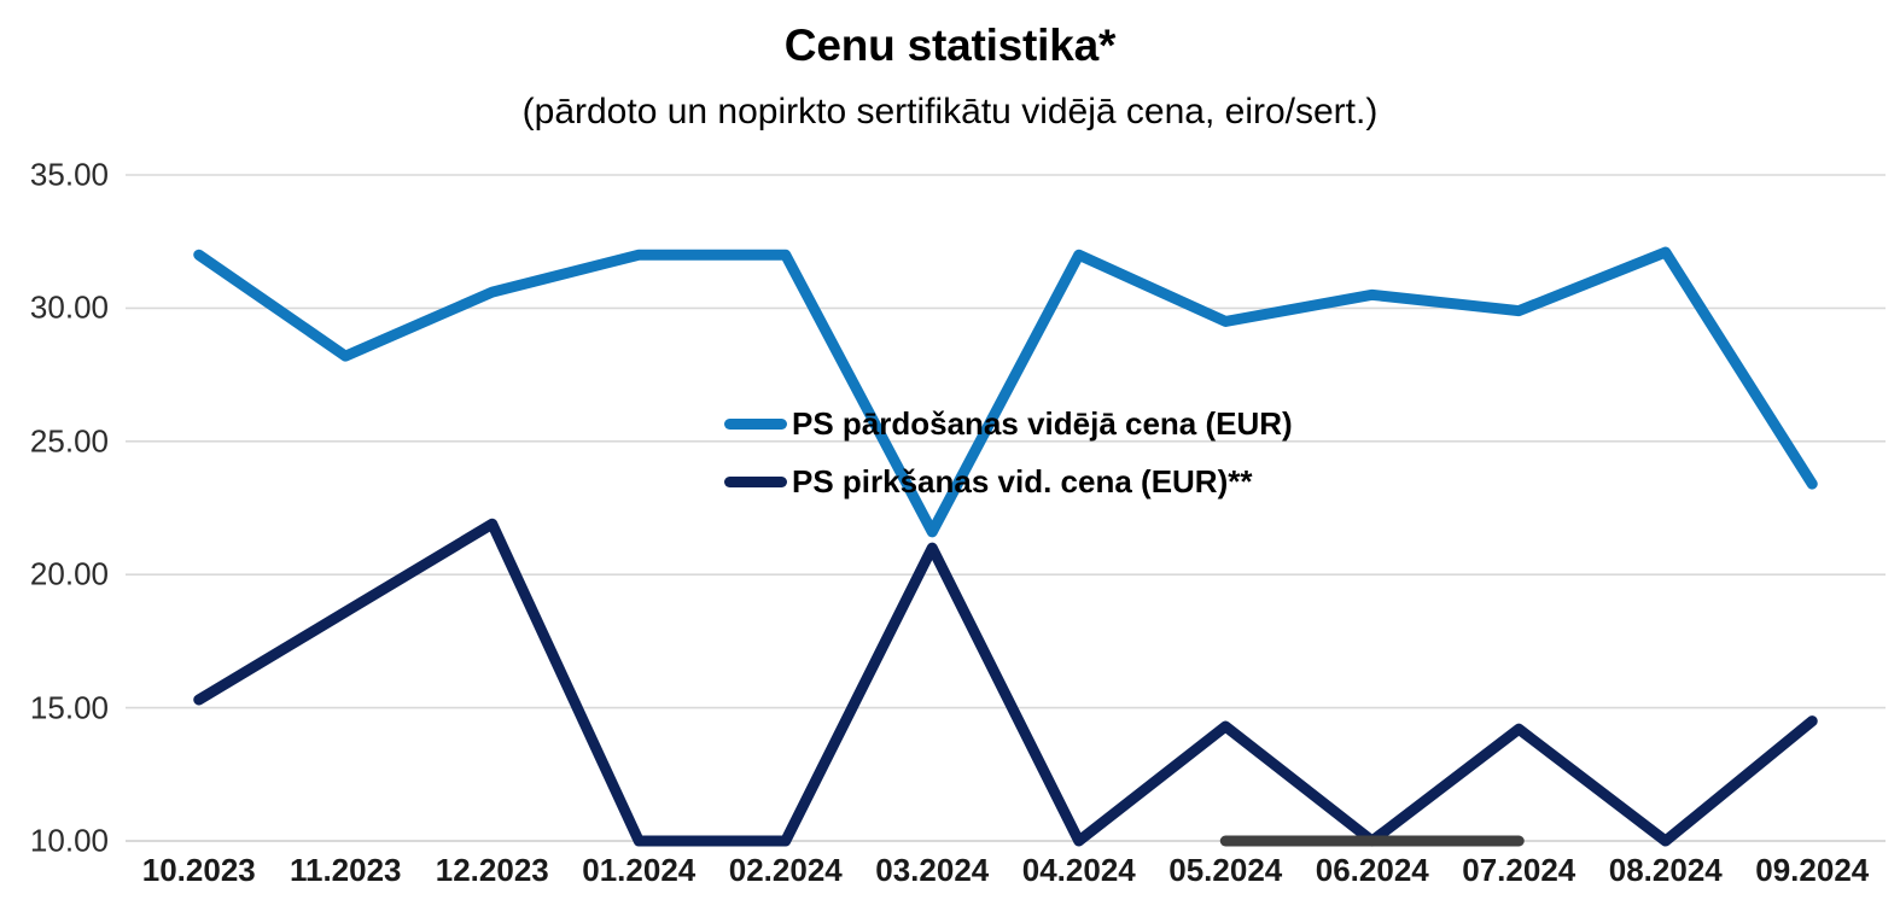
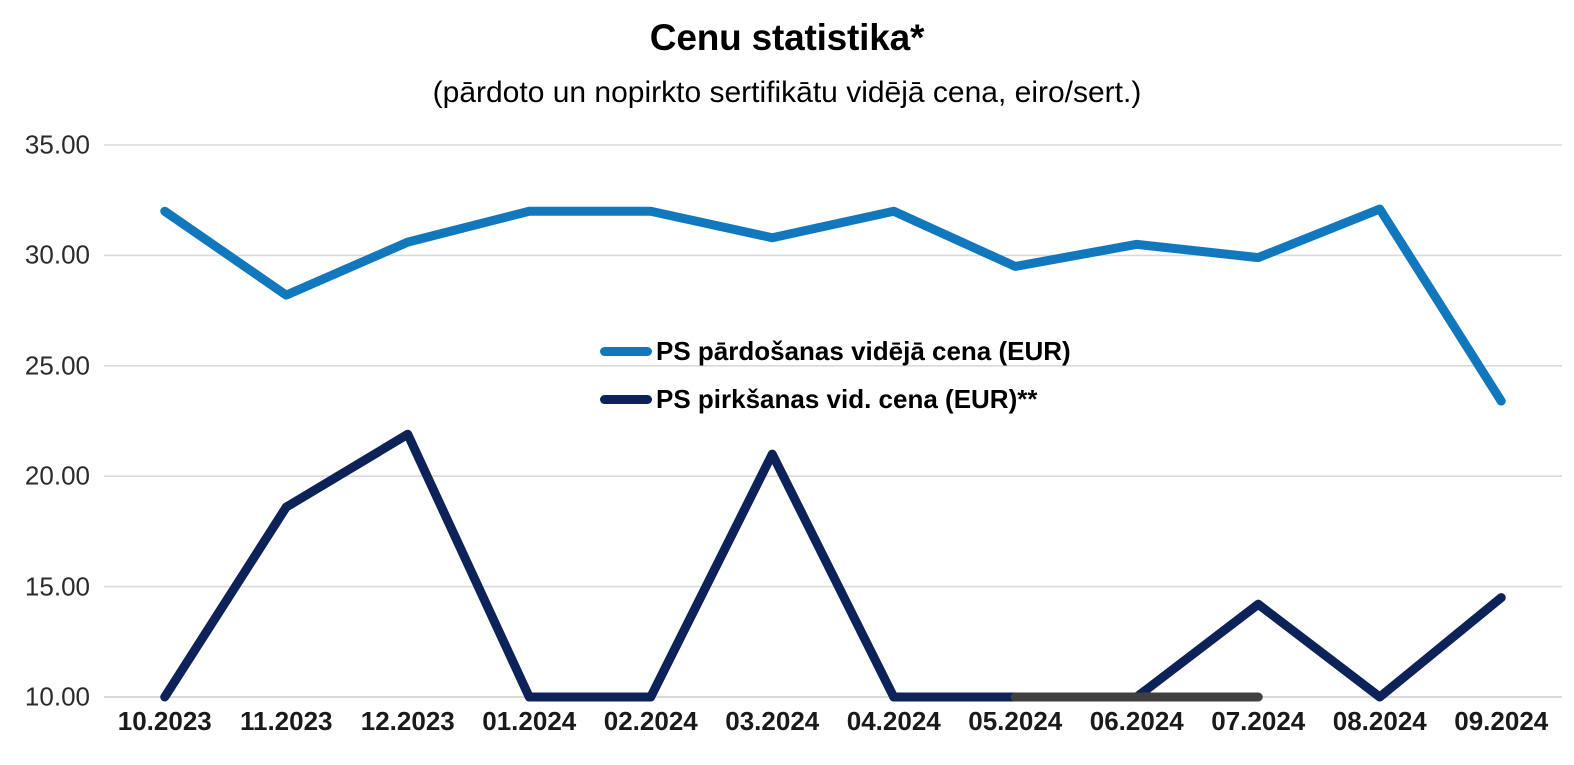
PS pirkšanas vid. cena (EUR)**/10.2023: 15.3 -> 10.0
PS pārdošanas vidējā cena (EUR)/03.2024: 21.6 -> 30.8
PS pirkšanas vid. cena (EUR)**/05.2024: 14.3 -> 10.0
